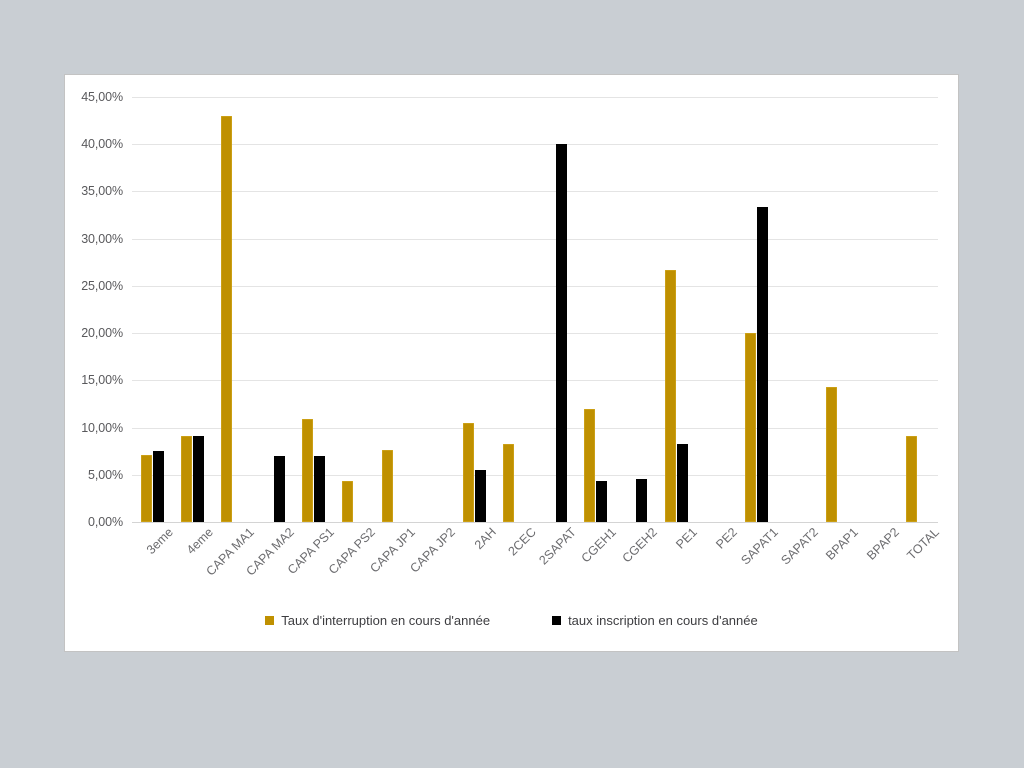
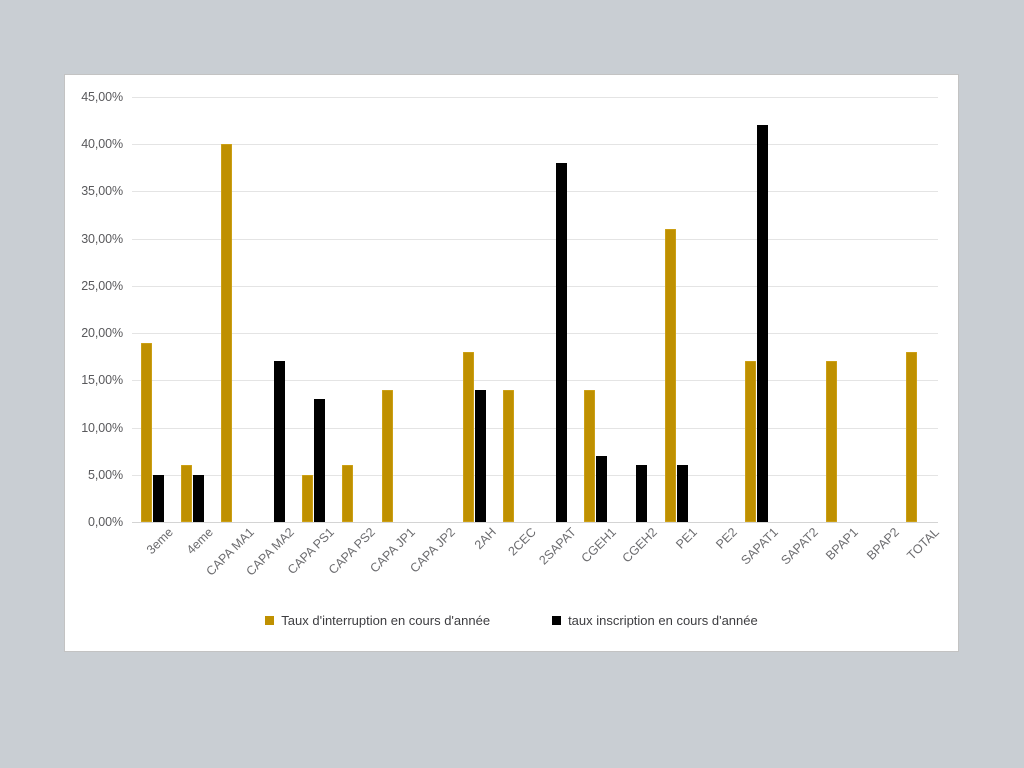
Taux d'interruption en cours d'année/3eme: 7% -> 19%
taux inscription en cours d'année/3eme: 8% -> 5%
Taux d'interruption en cours d'année/4eme: 9% -> 6%
taux inscription en cours d'année/4eme: 9% -> 5%
Taux d'interruption en cours d'année/CAPA MA1: 43% -> 40%
taux inscription en cours d'année/CAPA MA2: 7% -> 17%
Taux d'interruption en cours d'année/CAPA PS1: 11% -> 5%
taux inscription en cours d'année/CAPA PS1: 7% -> 13%
Taux d'interruption en cours d'année/CAPA PS2: 4% -> 6%
Taux d'interruption en cours d'année/CAPA JP1: 8% -> 14%
Taux d'interruption en cours d'année/2AH: 10% -> 18%
taux inscription en cours d'année/2AH: 6% -> 14%
Taux d'interruption en cours d'année/2CEC: 8% -> 14%
taux inscription en cours d'année/2SAPAT: 40% -> 38%
Taux d'interruption en cours d'année/CGEH1: 12% -> 14%
taux inscription en cours d'année/CGEH1: 4% -> 7%
taux inscription en cours d'année/CGEH2: 5% -> 6%
Taux d'interruption en cours d'année/PE1: 27% -> 31%
taux inscription en cours d'année/PE1: 8% -> 6%
Taux d'interruption en cours d'année/SAPAT1: 20% -> 17%
taux inscription en cours d'année/SAPAT1: 33% -> 42%
Taux d'interruption en cours d'année/BPAP1: 14% -> 17%
Taux d'interruption en cours d'année/TOTAL: 9% -> 18%
